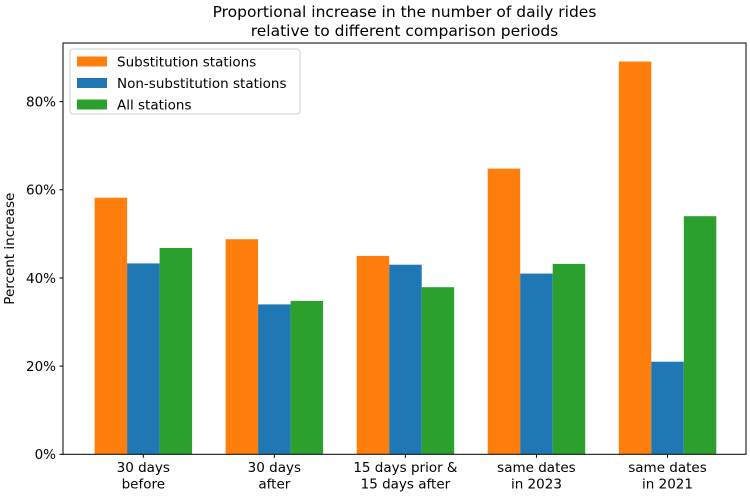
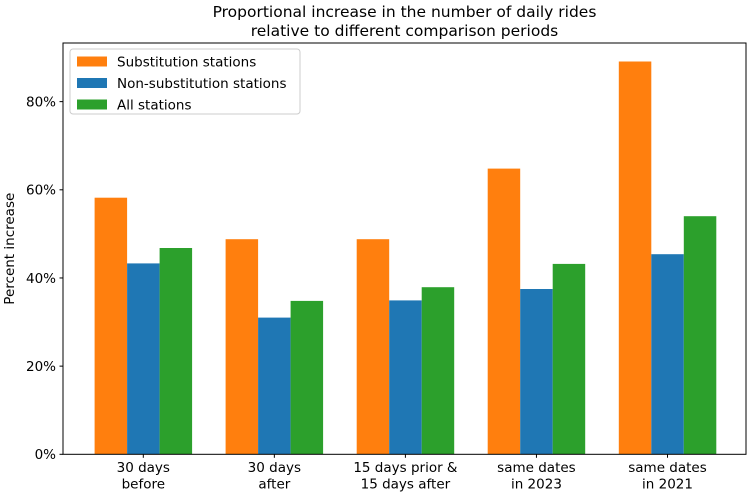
Non-substitution stations/30 days after: 34% -> 31%
Substitution stations/15 days prior & 15 days after: 45% -> 49%
Non-substitution stations/15 days prior & 15 days after: 43% -> 35%
Non-substitution stations/same dates in 2023: 41% -> 38%
Non-substitution stations/same dates in 2021: 21% -> 45%
